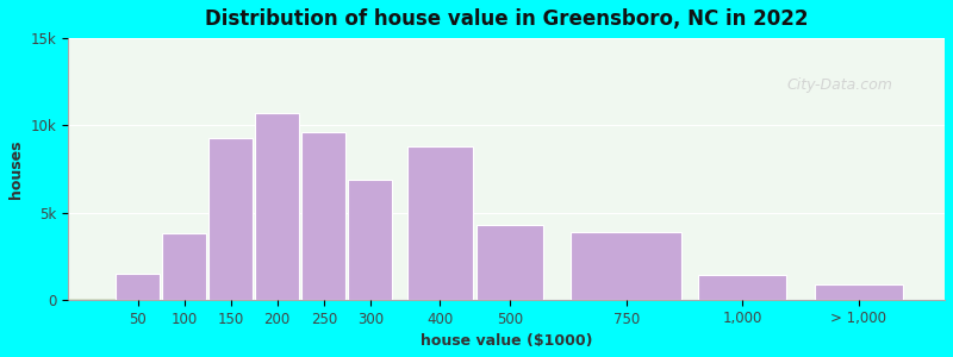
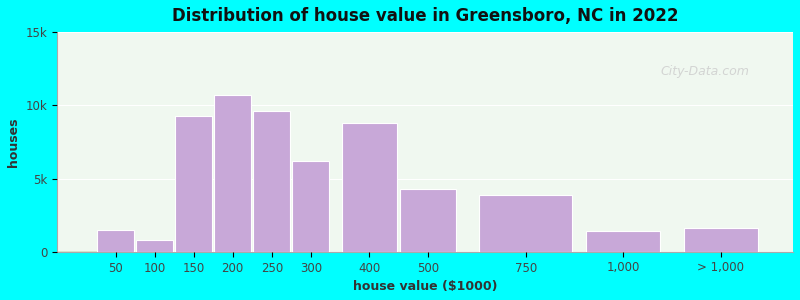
100: 3.8k -> 0.8k
300: 6.9k -> 6.2k
> 1,000: 0.9k -> 1.6k
